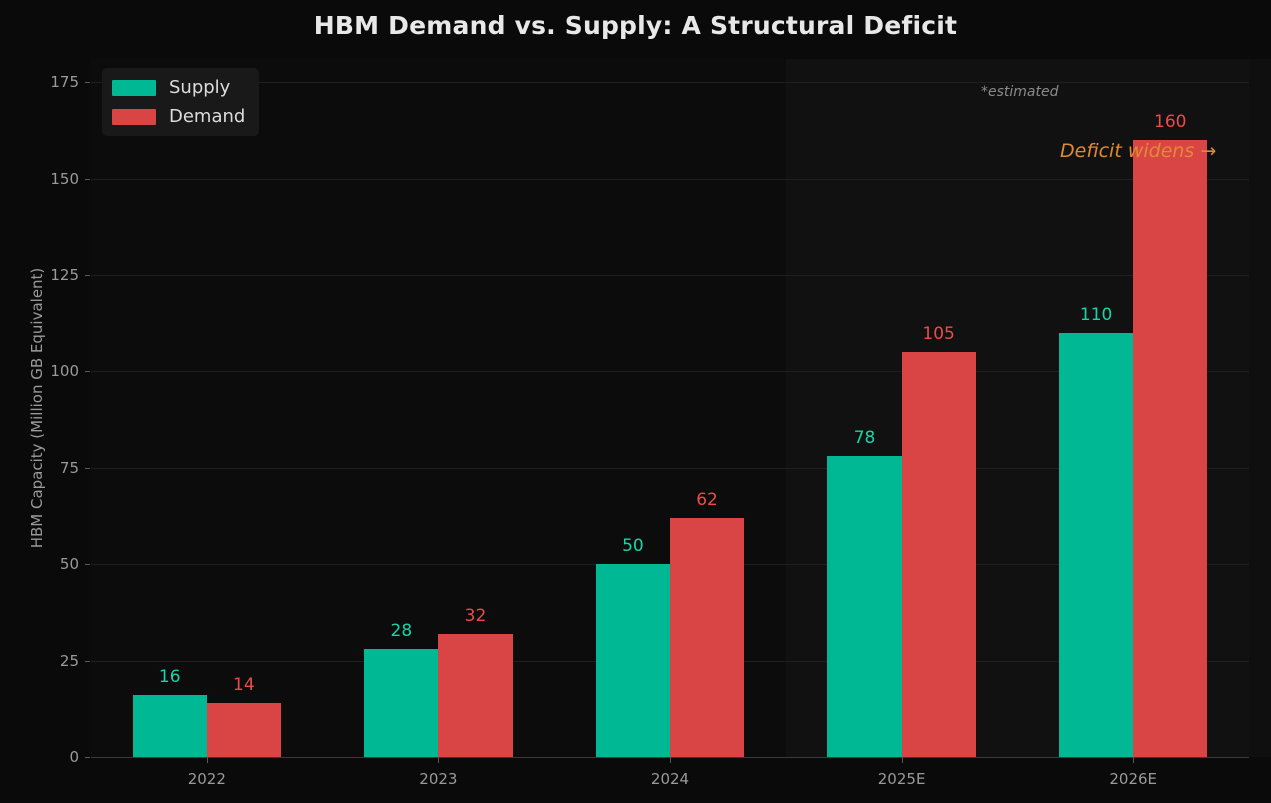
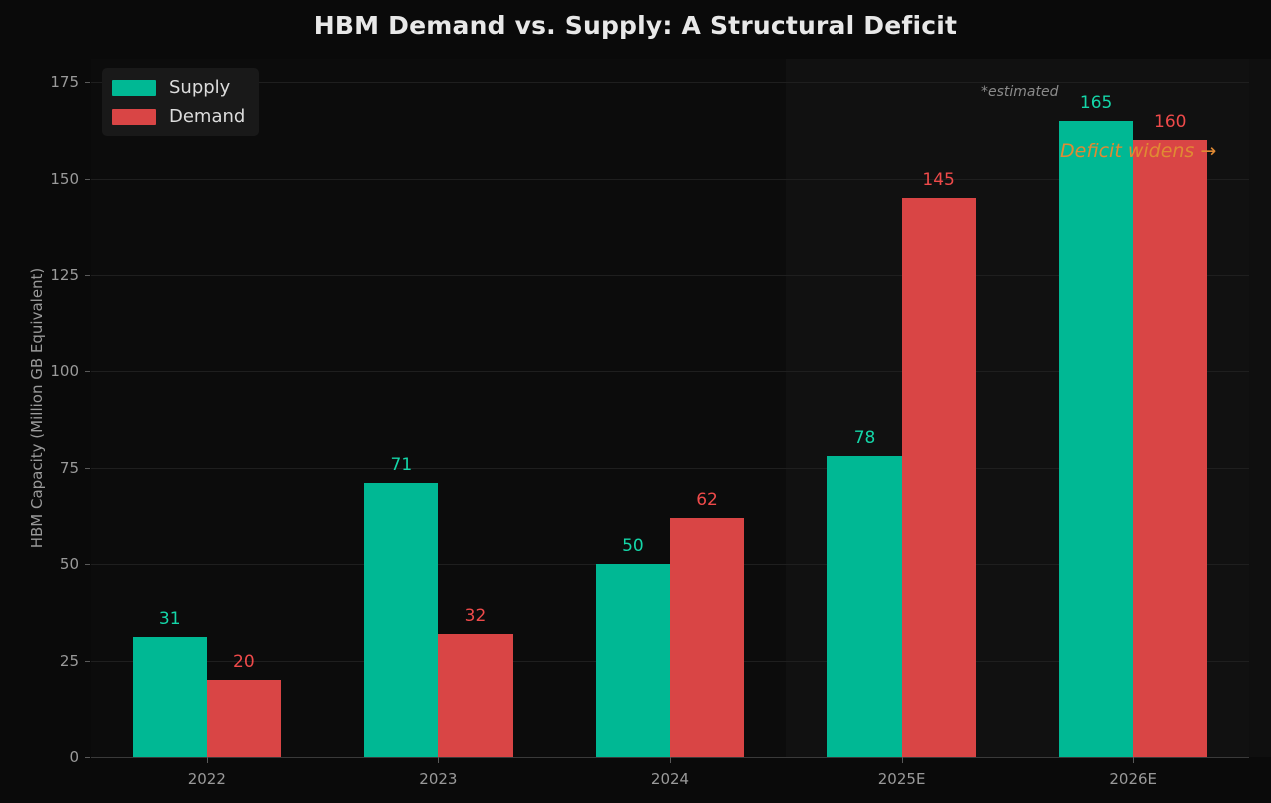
Supply/2022: 16 -> 31
Demand/2022: 14 -> 20
Supply/2023: 28 -> 71
Demand/2025E: 105 -> 145
Supply/2026E: 110 -> 165
